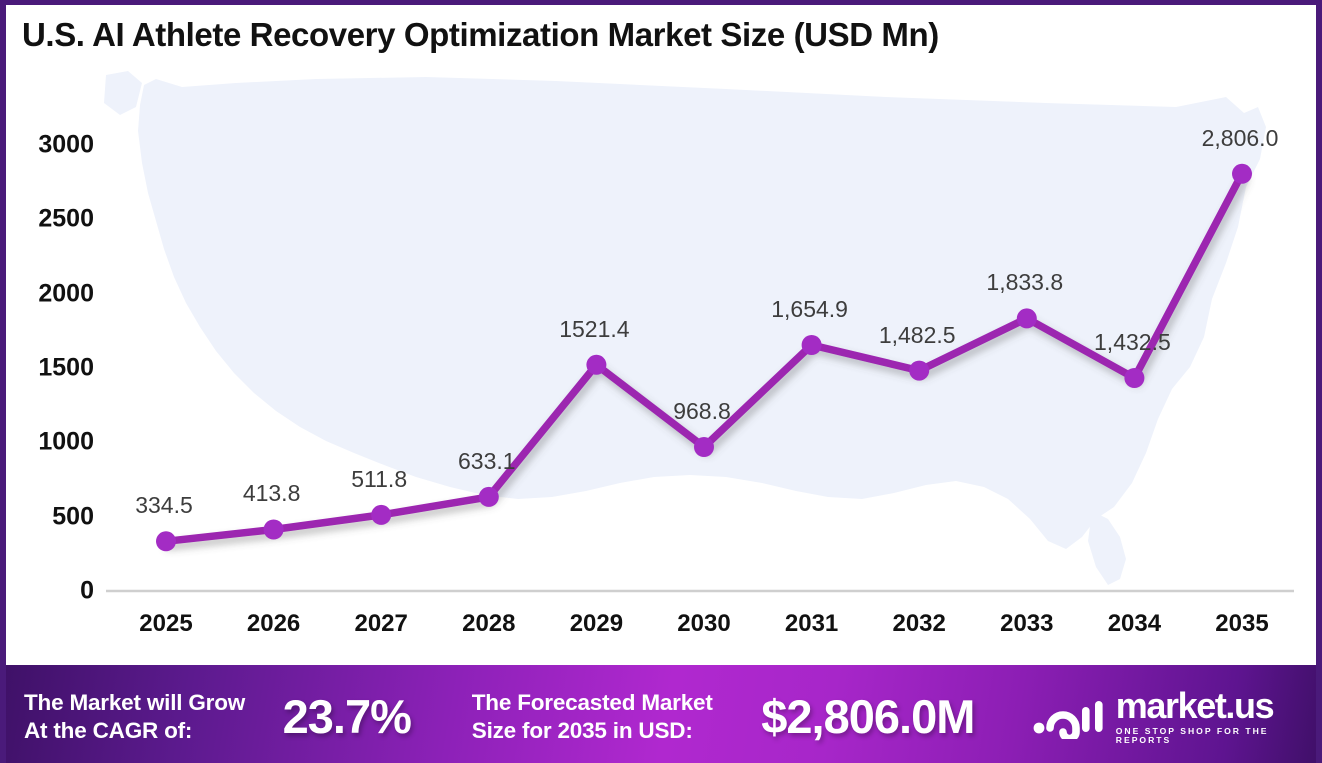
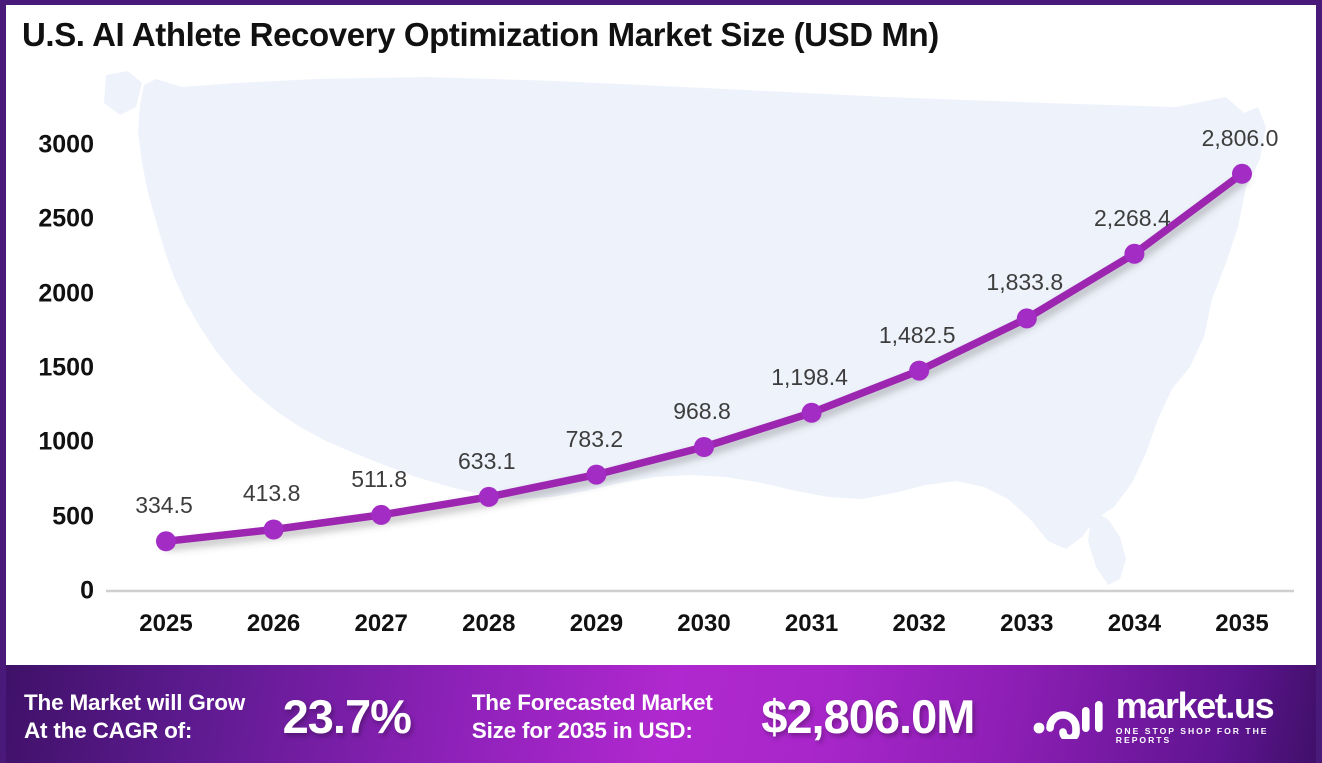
2029: 1521.4 -> 783.2
2031: 1,654.9 -> 1,198.4
2034: 1,432.5 -> 2,268.4
